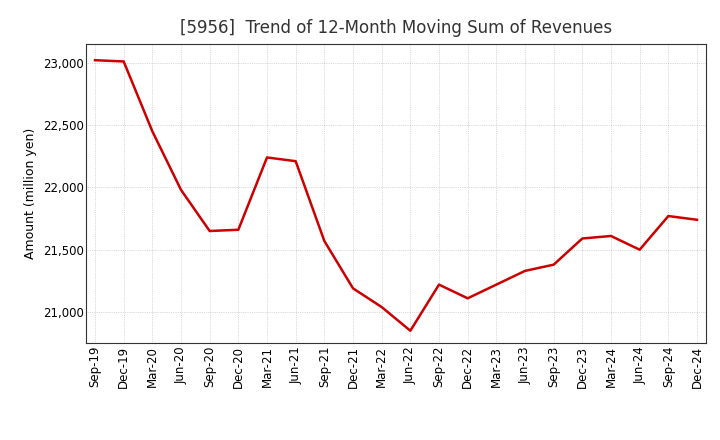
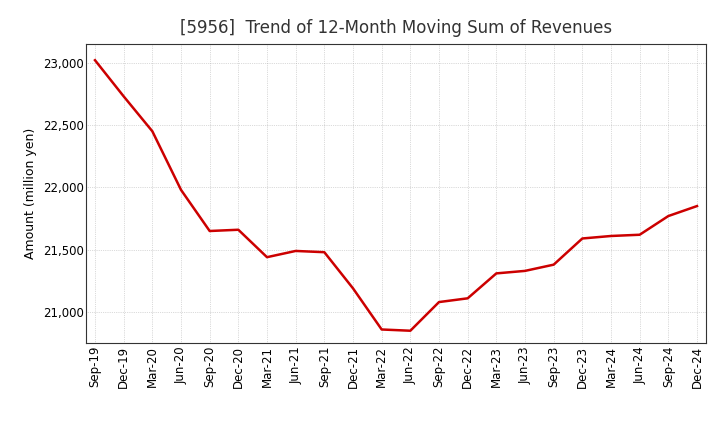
Dec-19: 23,010 -> 22,730
Mar-21: 22,240 -> 21,440
Jun-21: 22,210 -> 21,490
Sep-21: 21,570 -> 21,480
Mar-22: 21,040 -> 20,860
Sep-22: 21,220 -> 21,080
Mar-23: 21,220 -> 21,310
Jun-24: 21,500 -> 21,620
Dec-24: 21,740 -> 21,850
